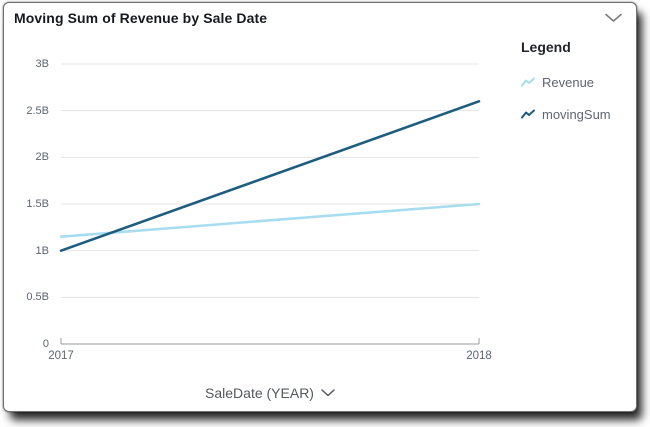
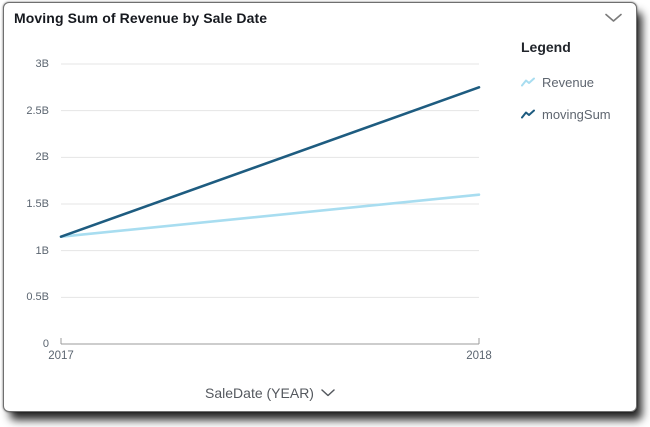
movingSum/2017: 1.0B -> 1.2B
Revenue/2018: 1.5B -> 1.6B
movingSum/2018: 2.6B -> 2.8B
